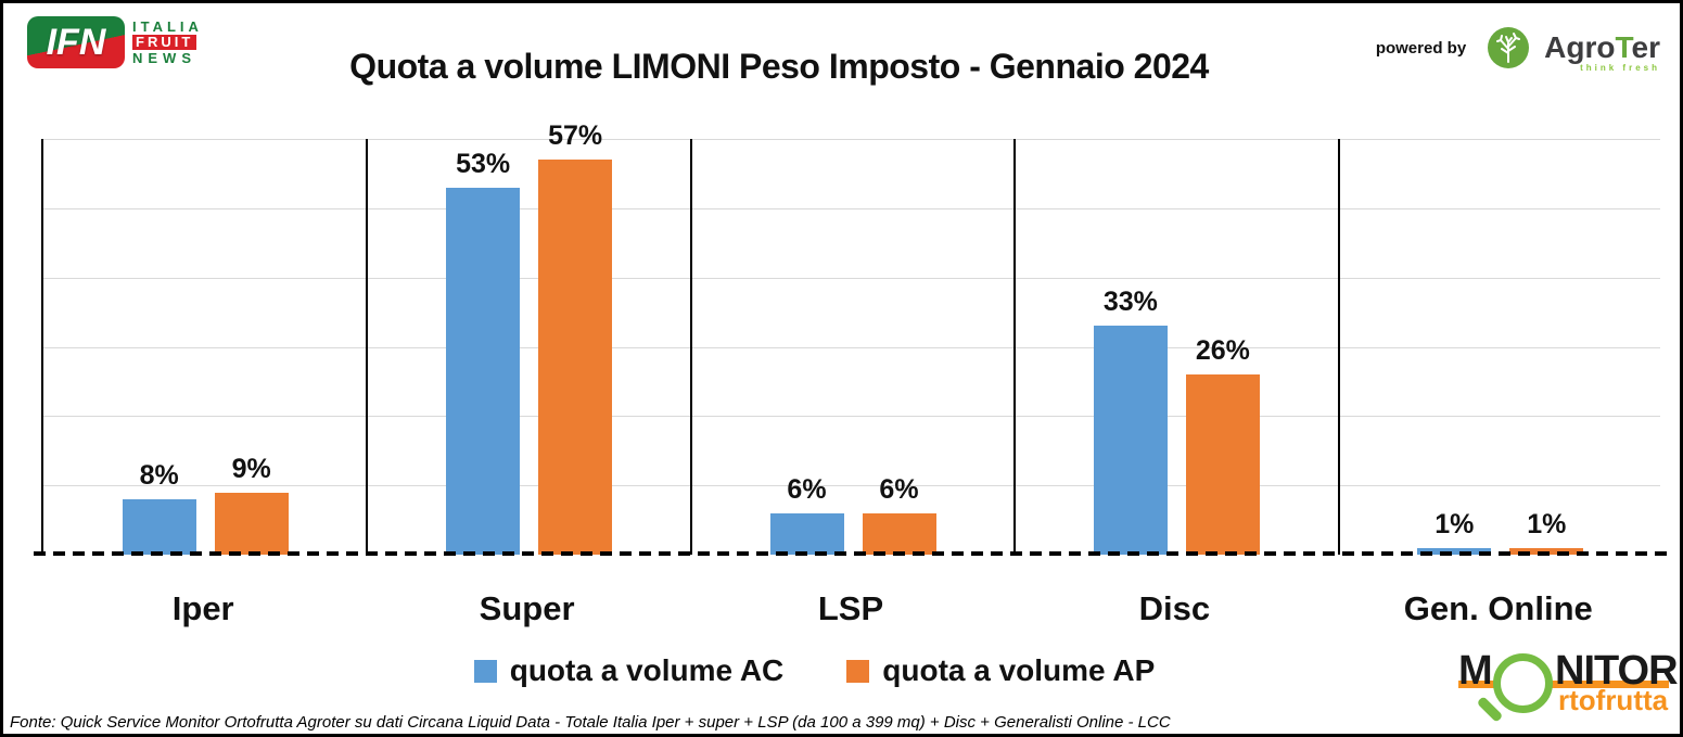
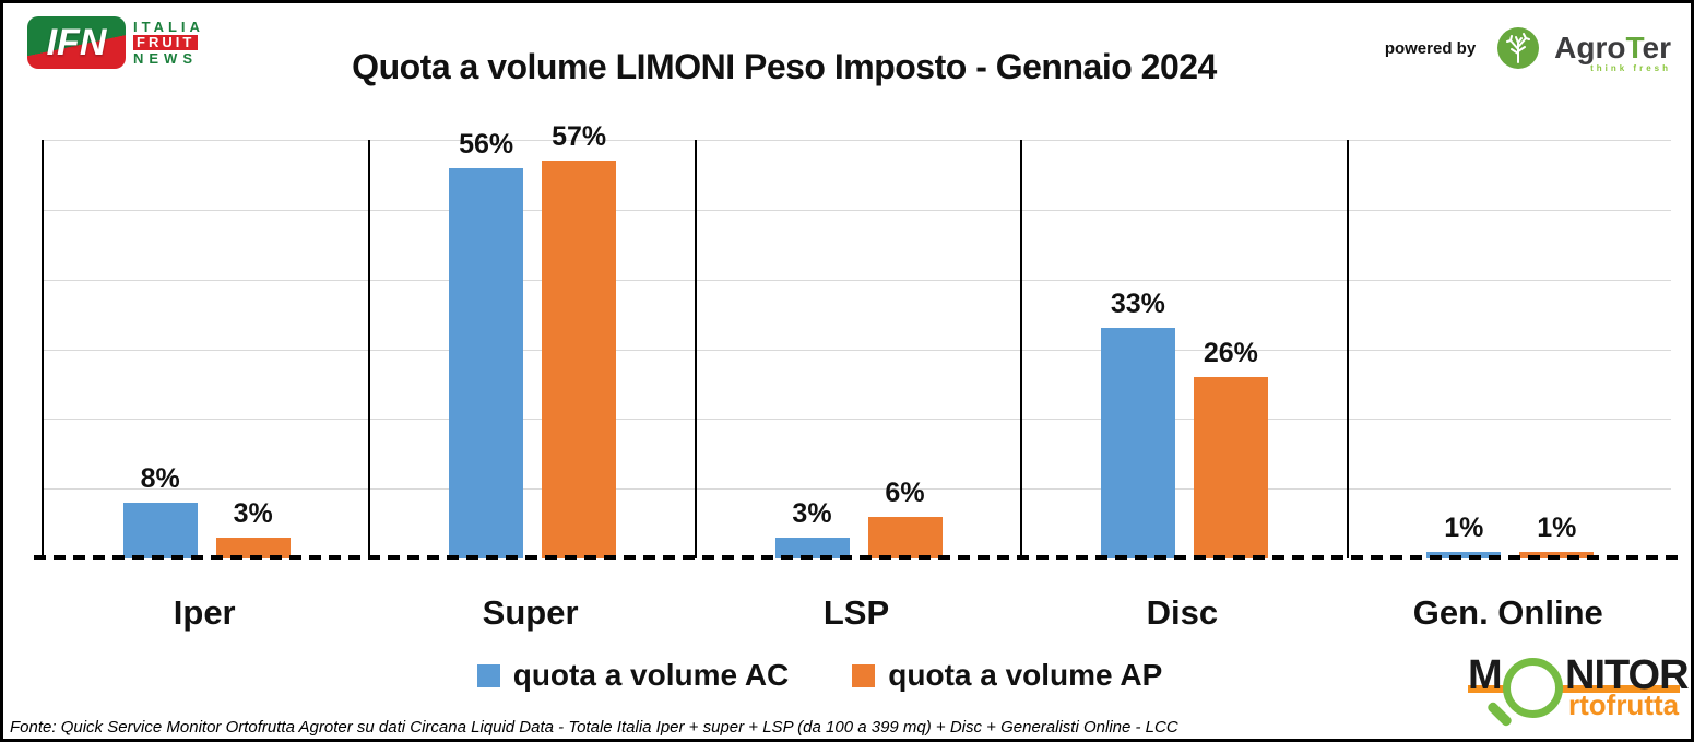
quota a volume AP/Iper: 9% -> 3%
quota a volume AC/Super: 53% -> 56%
quota a volume AC/LSP: 6% -> 3%
